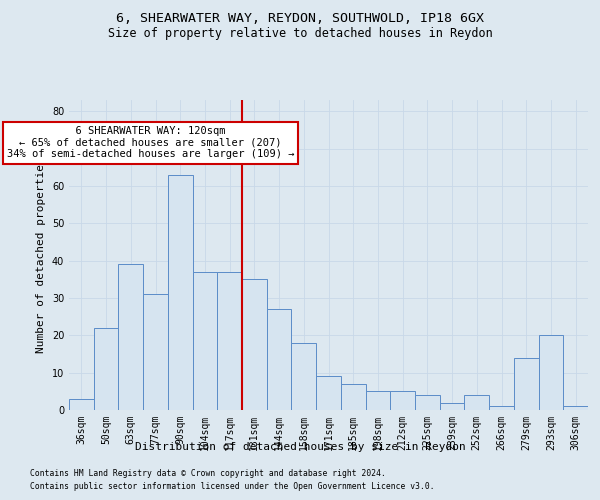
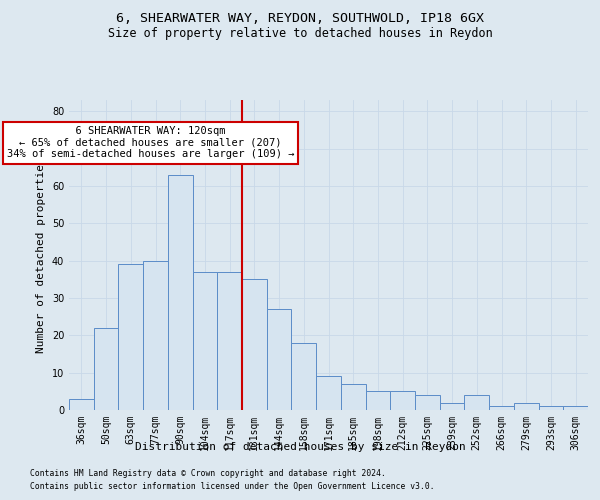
77sqm: 31 -> 40
279sqm: 14 -> 2
293sqm: 20 -> 1
